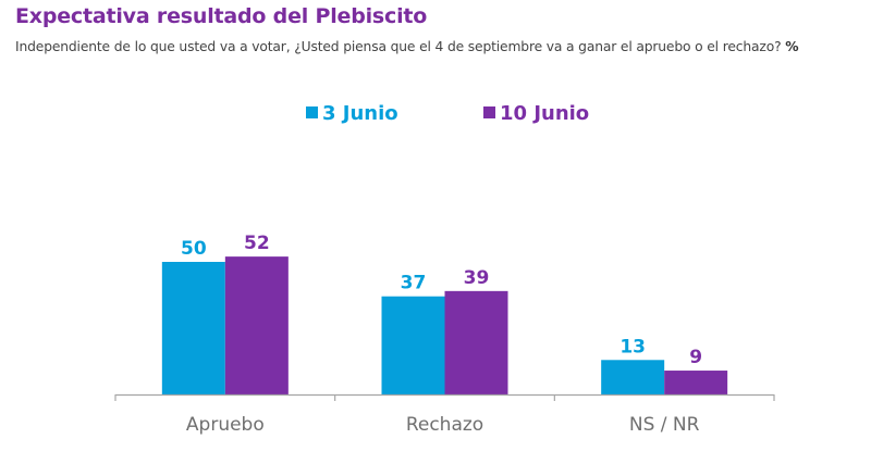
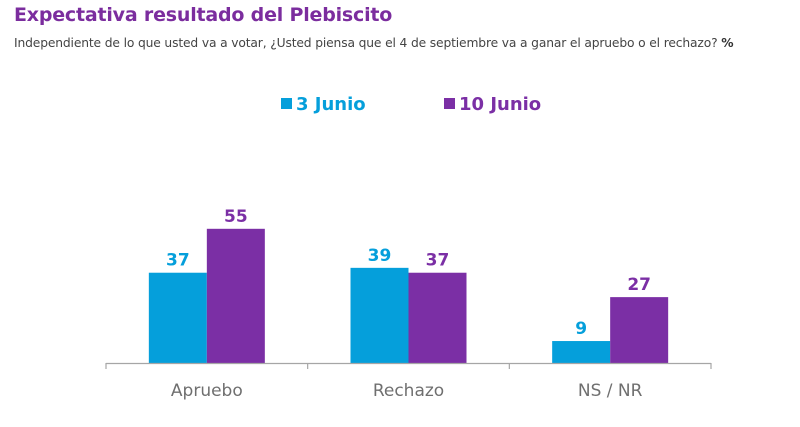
3 Junio/Apruebo: 50 -> 37
10 Junio/Apruebo: 52 -> 55
3 Junio/Rechazo: 37 -> 39
10 Junio/Rechazo: 39 -> 37
3 Junio/NS / NR: 13 -> 9
10 Junio/NS / NR: 9 -> 27
